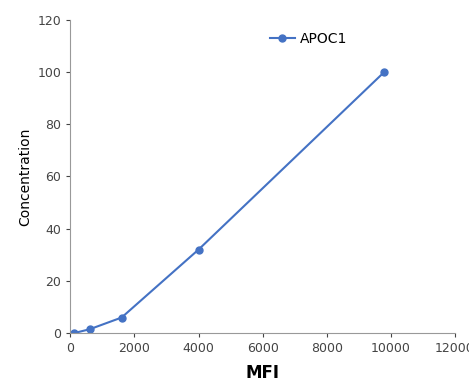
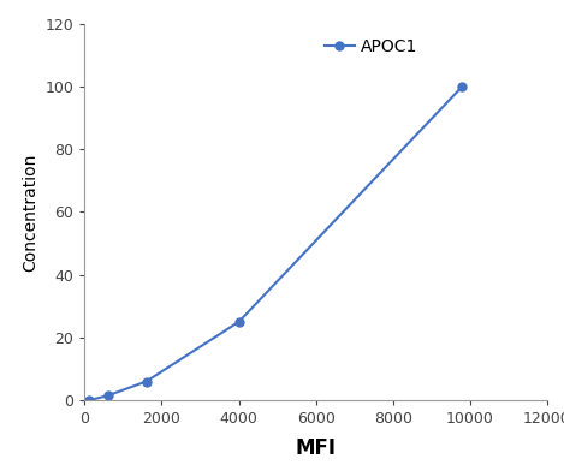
4000: 32.0 -> 25.0
